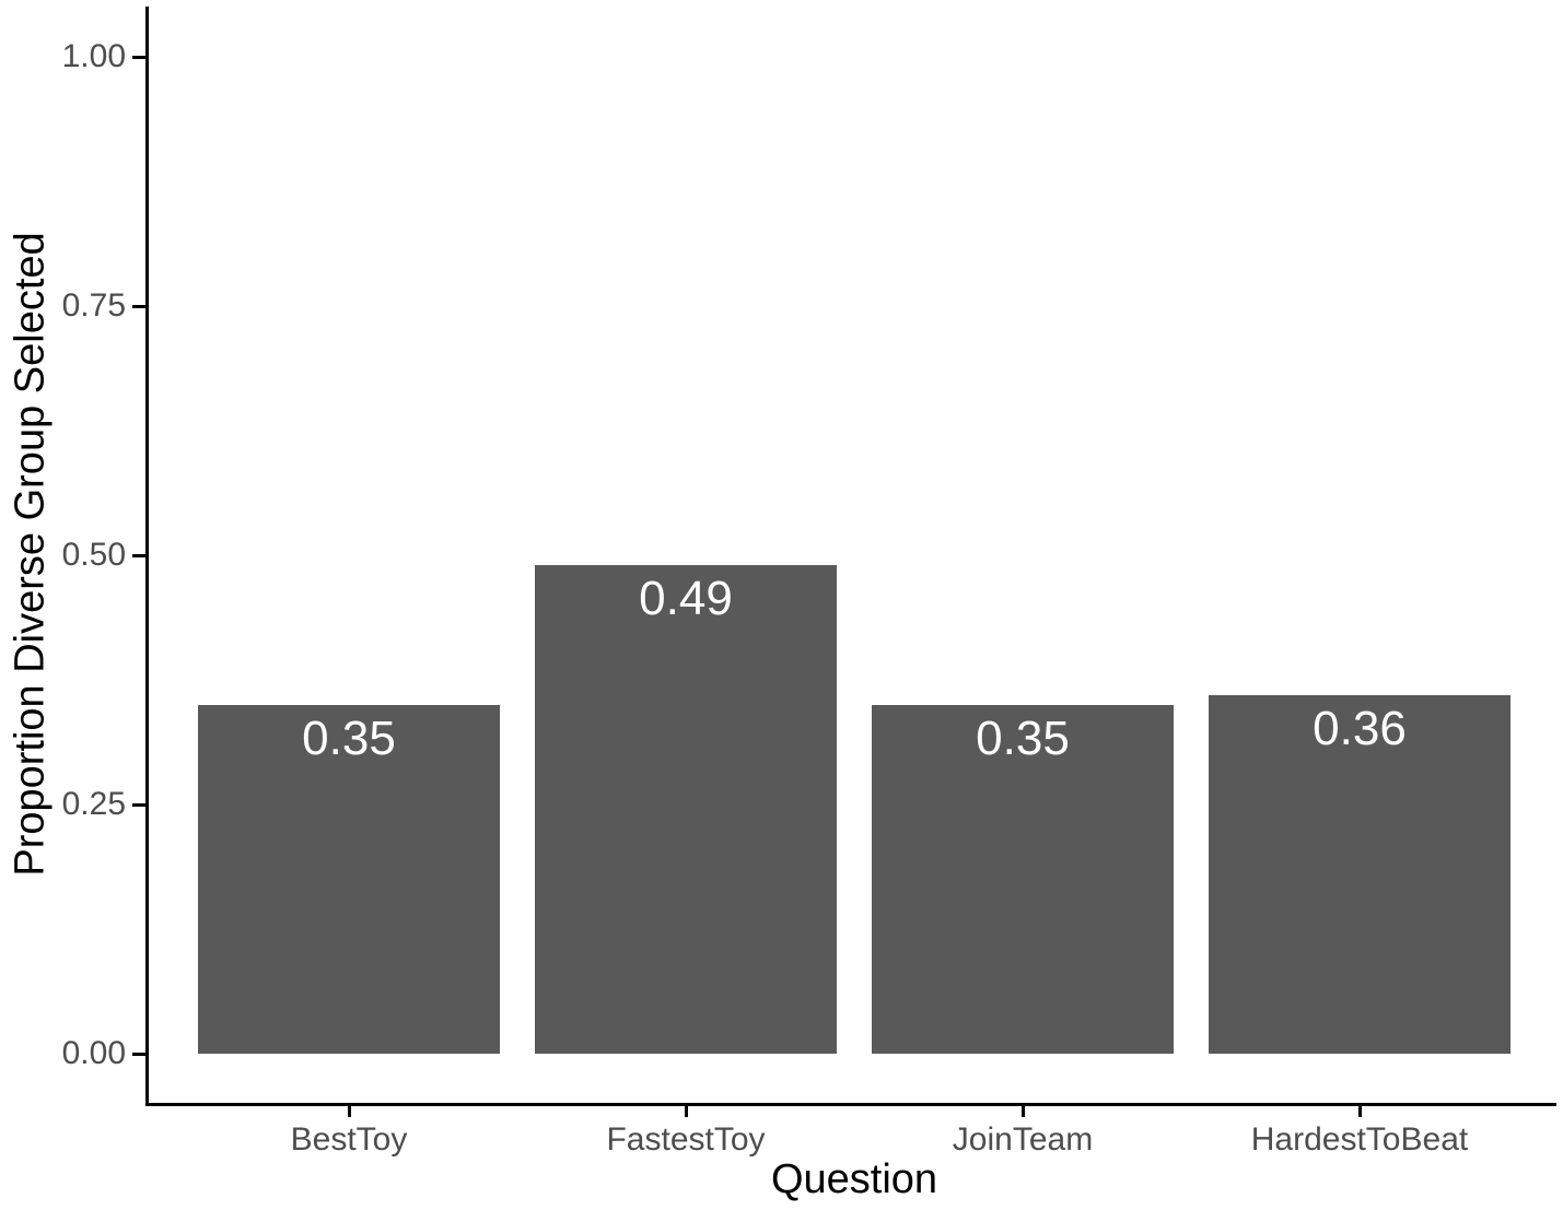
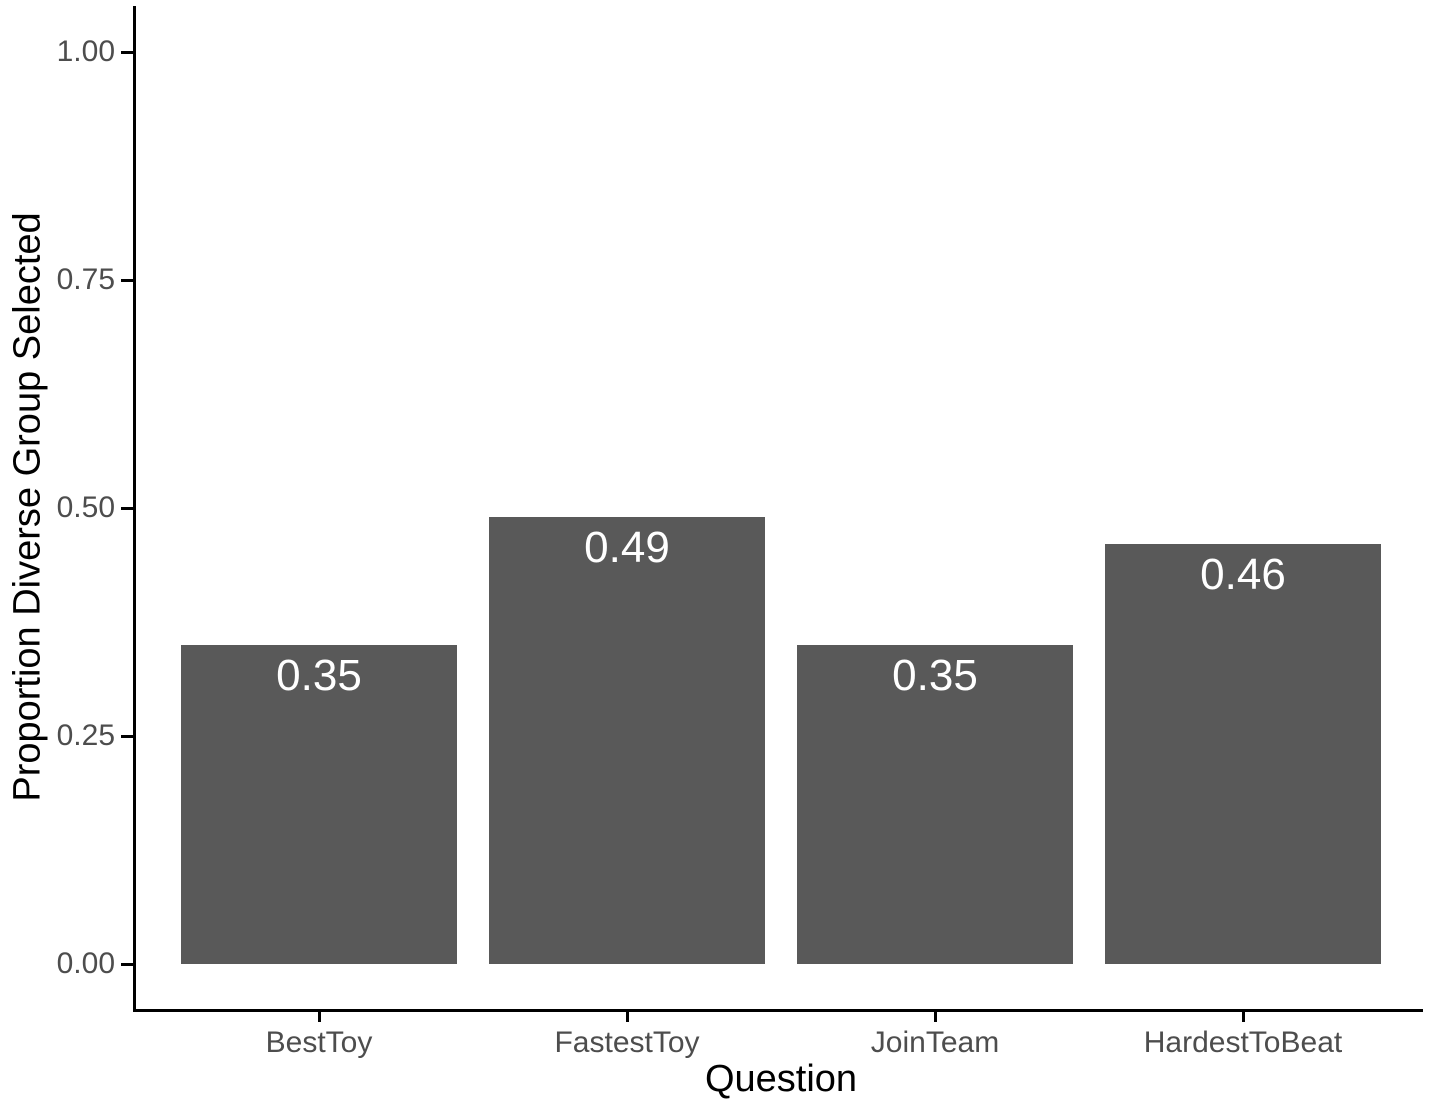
HardestToBeat: 0.36 -> 0.46
